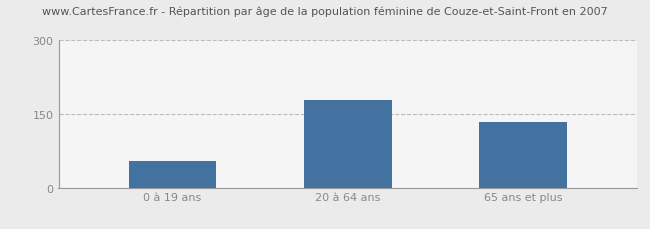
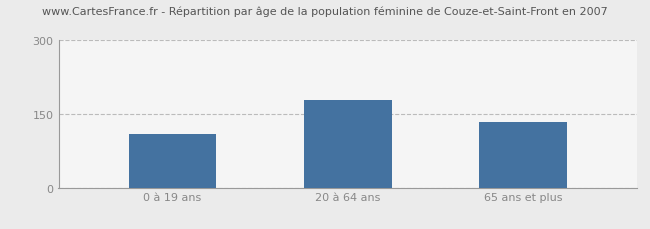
0 à 19 ans: 55 -> 110
